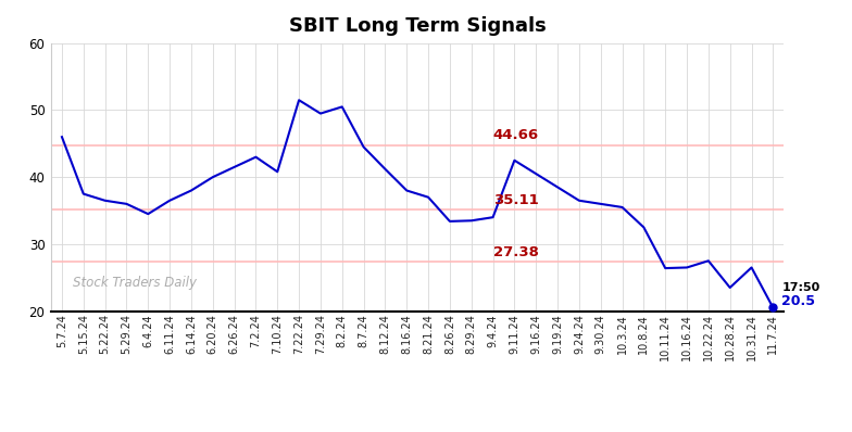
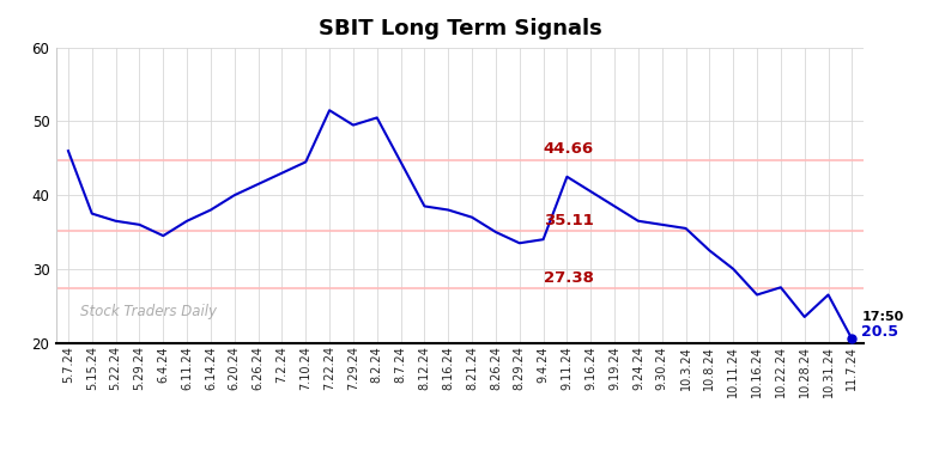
7.10.24: 40.8 -> 44.5
8.12.24: 41.2 -> 38.5
8.26.24: 33.4 -> 35.0
10.11.24: 26.4 -> 30.0
